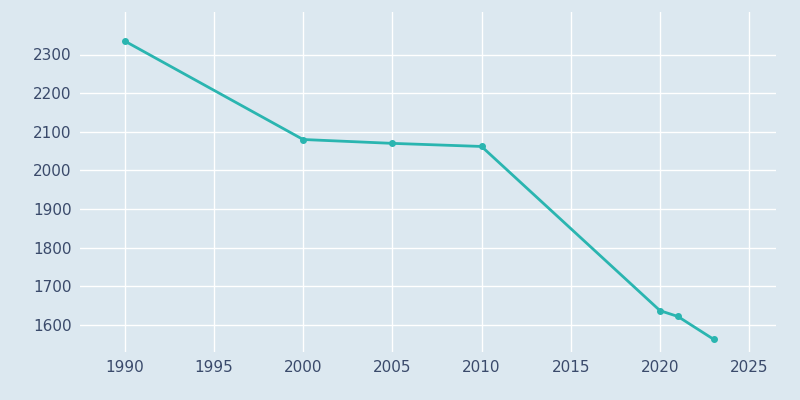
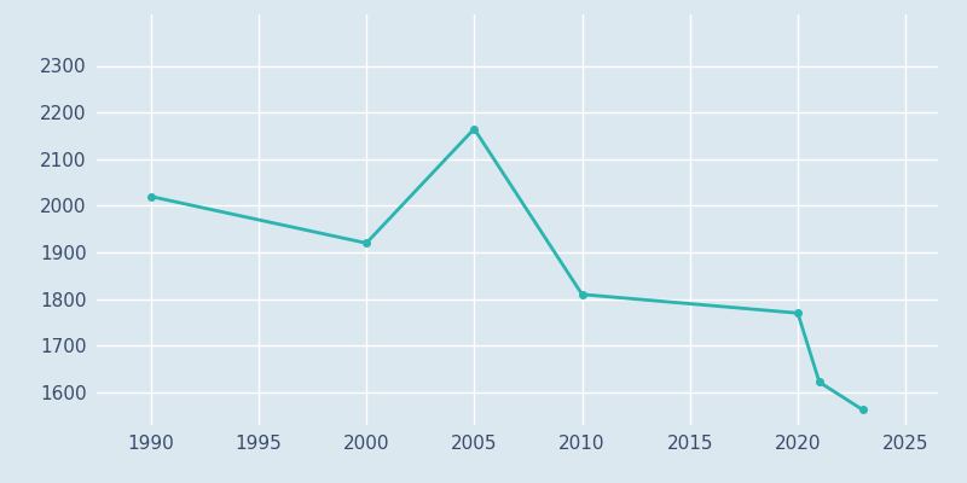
1990: 2335 -> 2020
2000: 2080 -> 1920
2005: 2070 -> 2165
2010: 2062 -> 1810
2020: 1637 -> 1770
